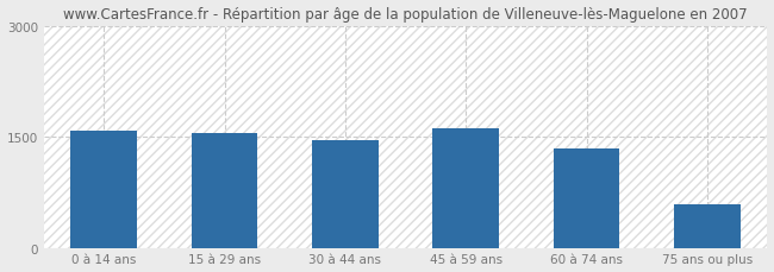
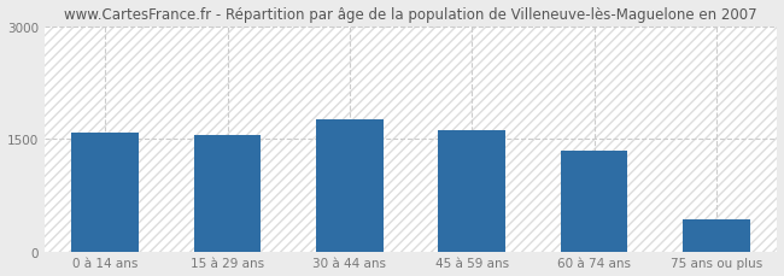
30 à 44 ans: 1460 -> 1750
75 ans ou plus: 580 -> 430
